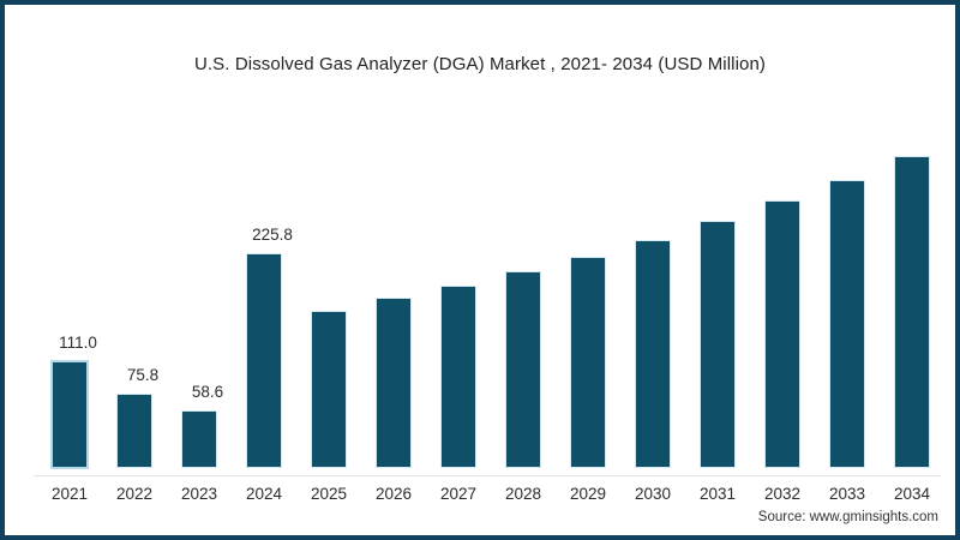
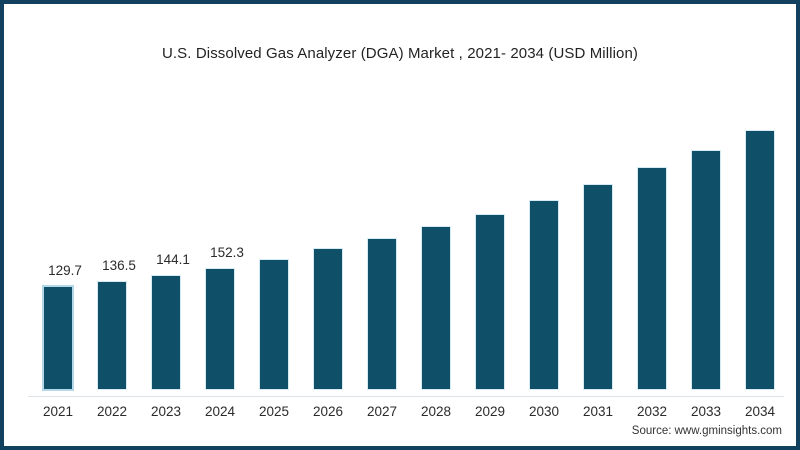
2021: 111.0 -> 129.7
2022: 75.8 -> 136.5
2023: 58.6 -> 144.1
2024: 225.8 -> 152.3
